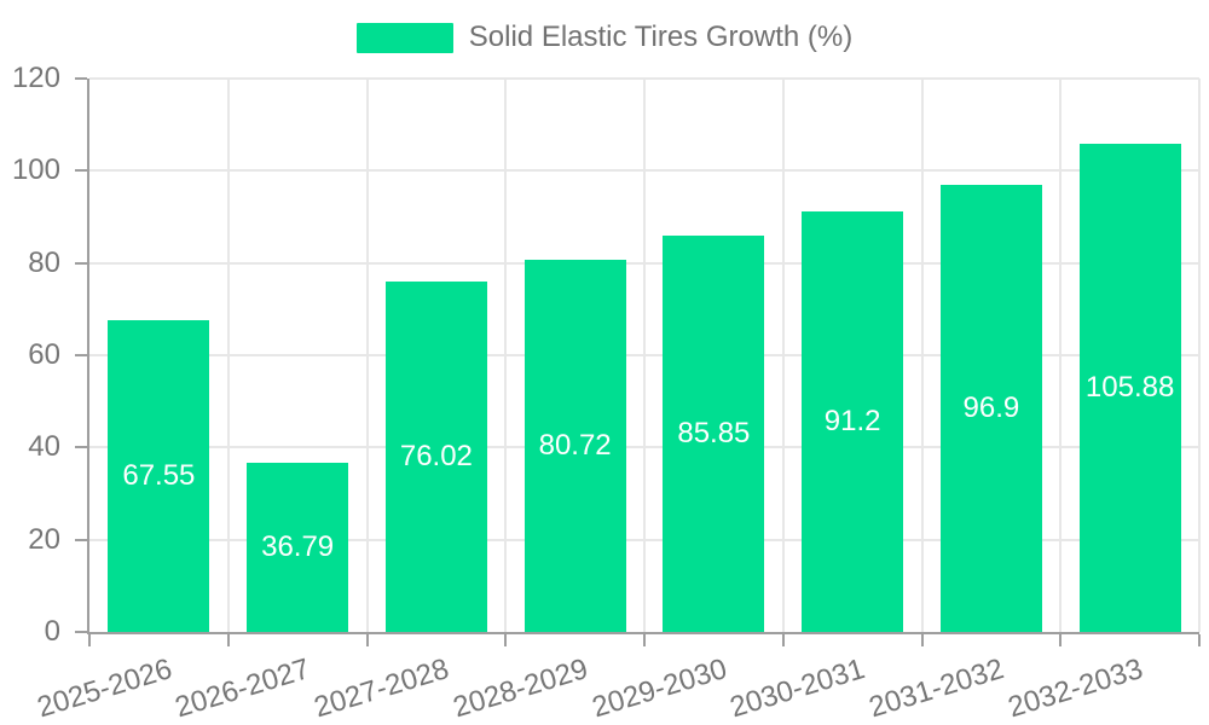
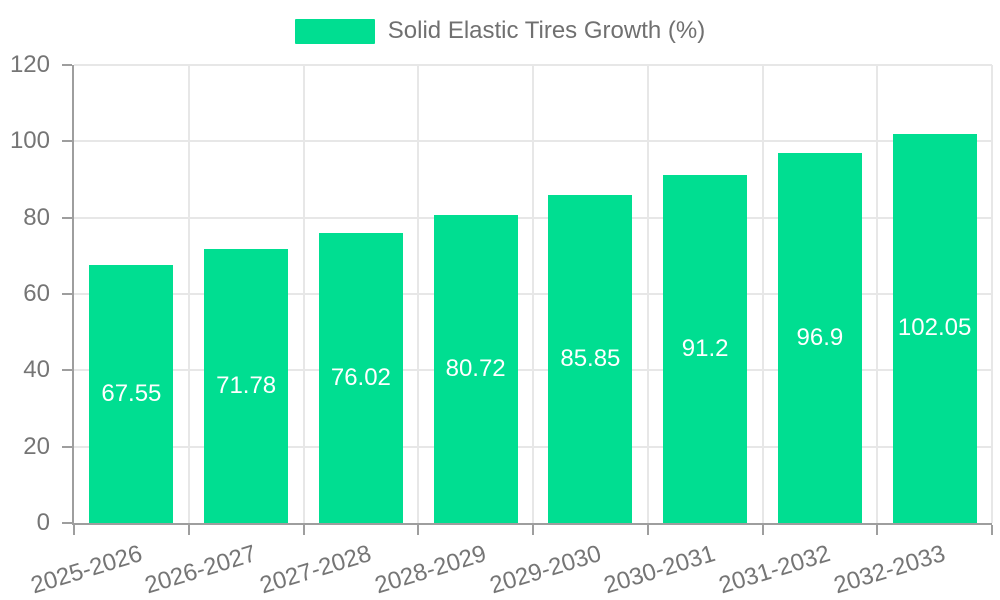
2026-2027: 36.79 -> 71.78
2032-2033: 105.88 -> 102.05
